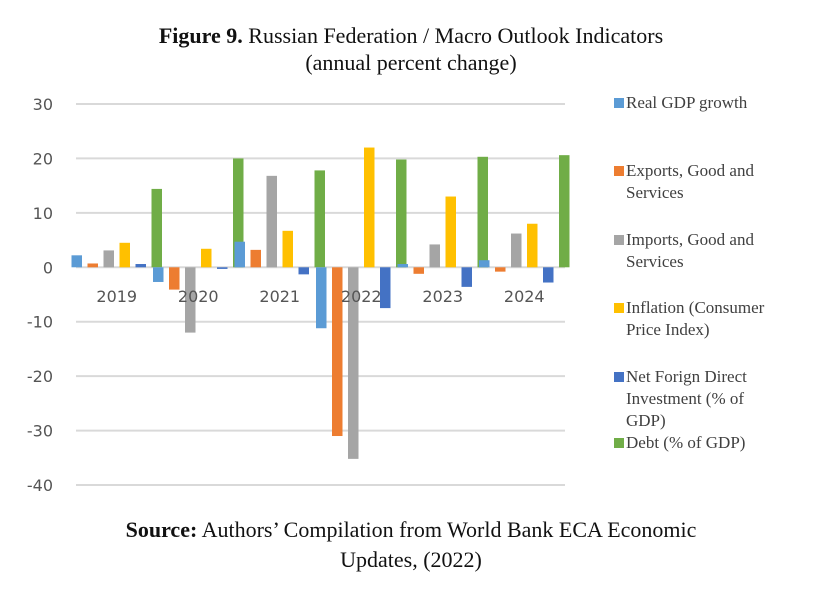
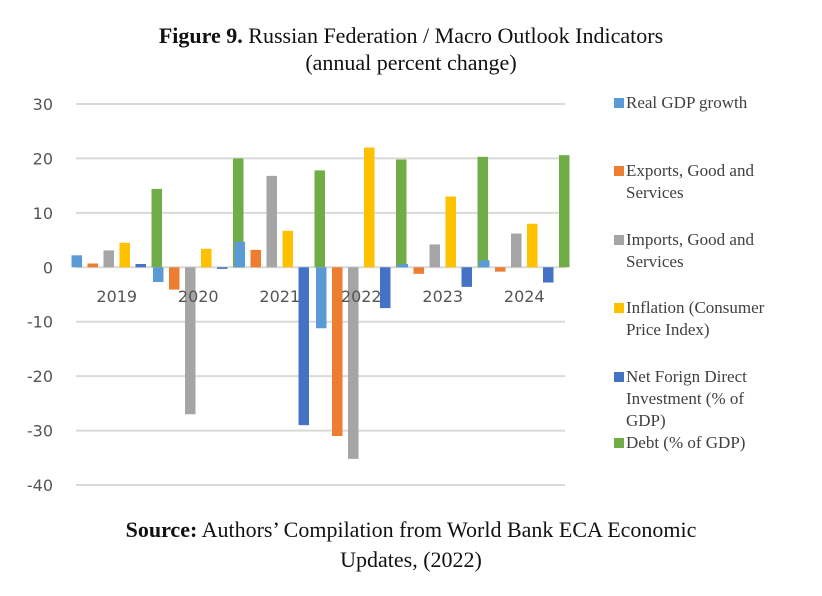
Imports, Good and Services/2020: -12 -> -27
Net Forign Direct Investment (% of GDP)/2021: -1 -> -29
